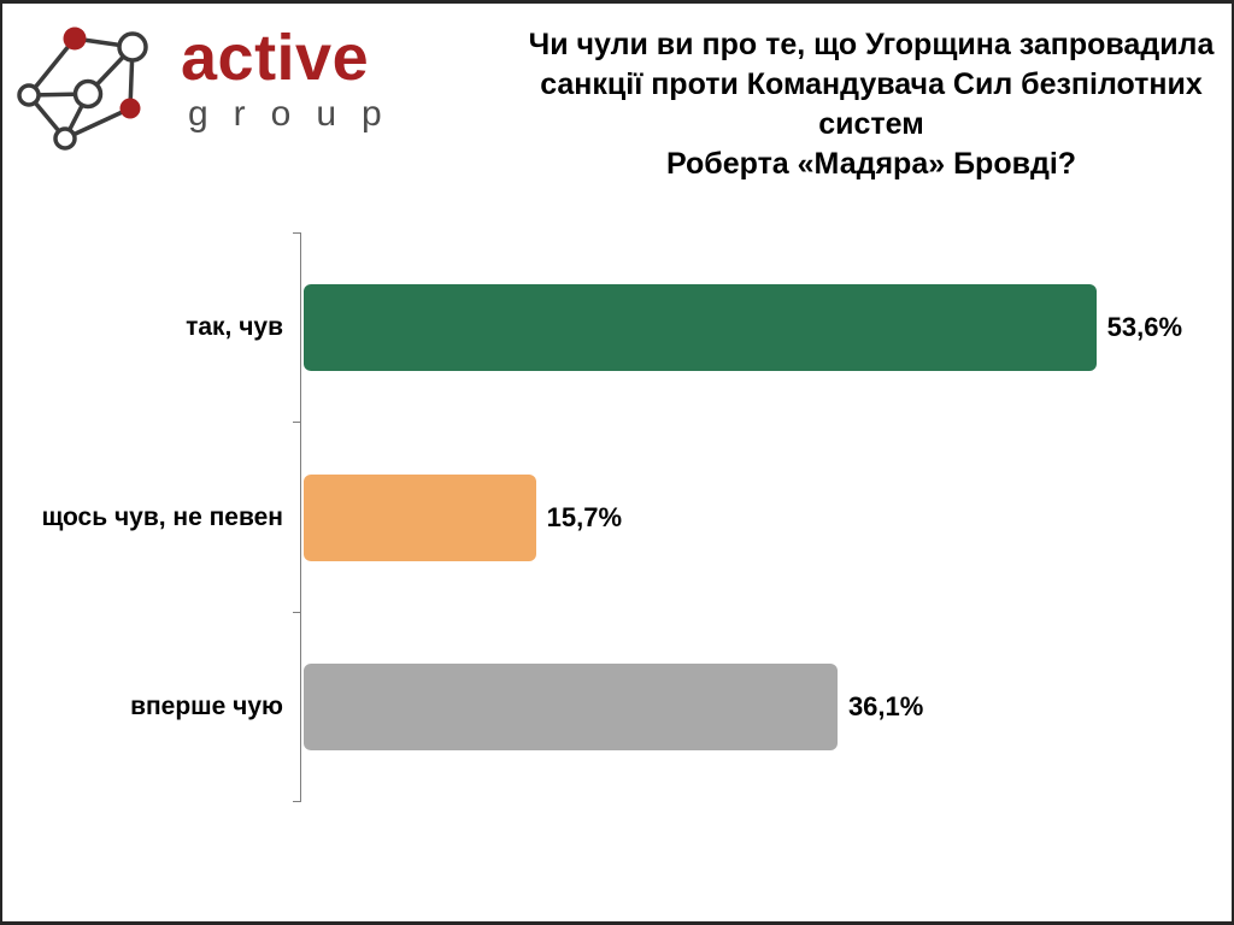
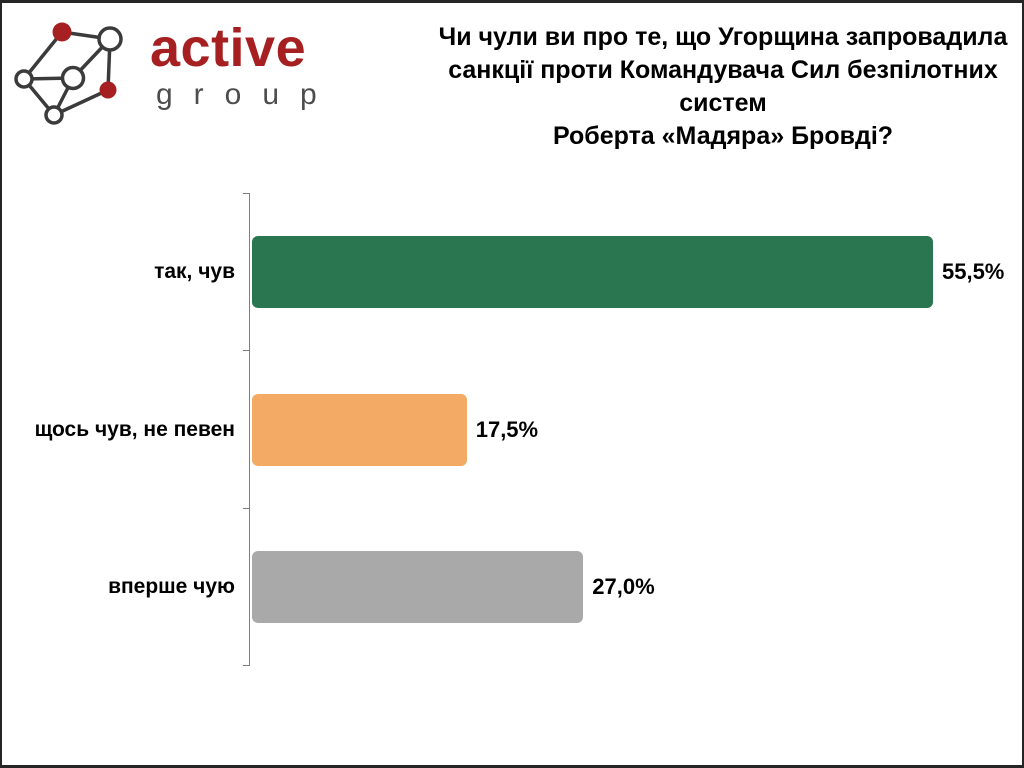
так, чув: 53,6% -> 55,5%
щось чув, не певен: 15,7% -> 17,5%
вперше чую: 36,1% -> 27,0%
